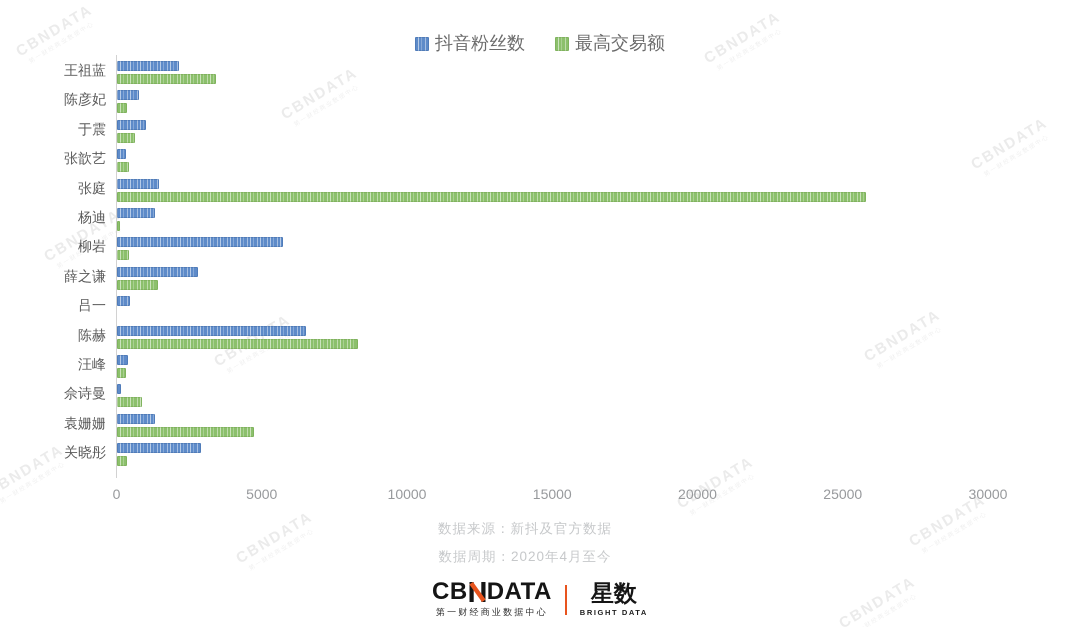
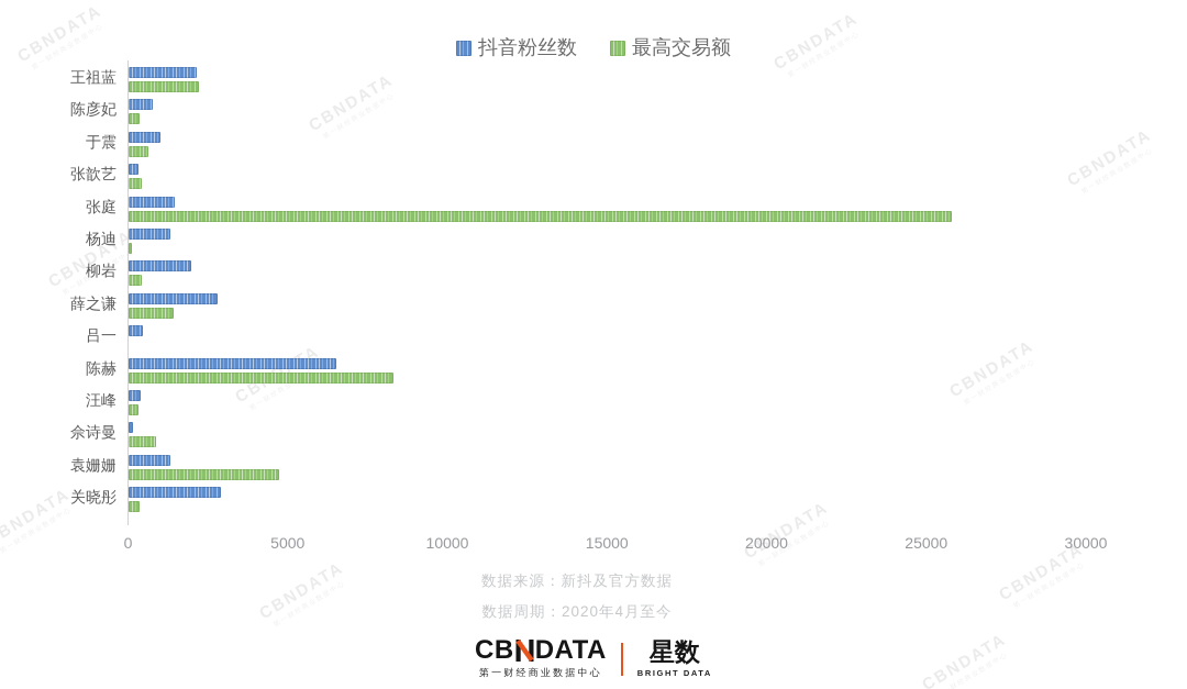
最高交易额/王祖蓝: 3400 -> 2200
抖音粉丝数/柳岩: 5700 -> 2000
